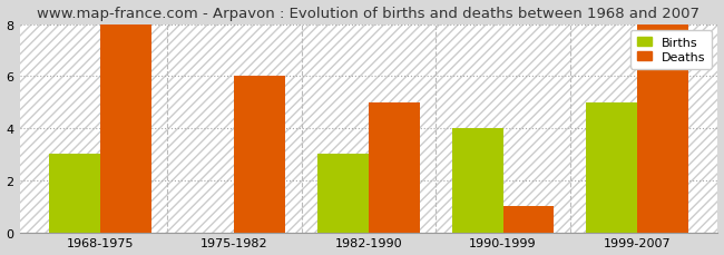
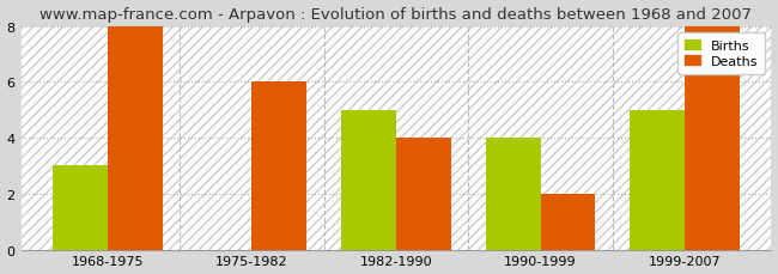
Births/1982-1990: 3 -> 5
Deaths/1982-1990: 5 -> 4
Deaths/1990-1999: 1 -> 2
